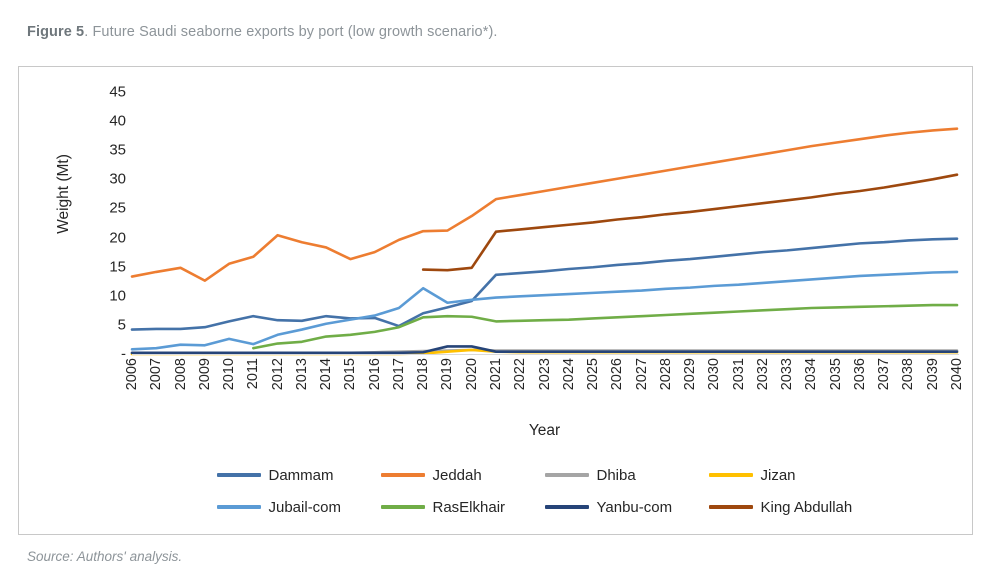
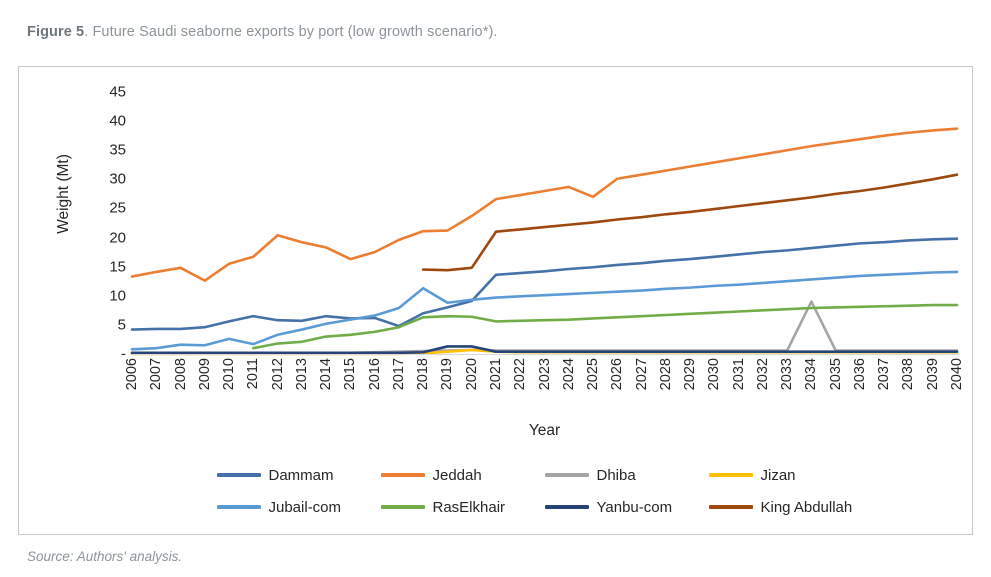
Jeddah/2025: 29 -> 27
Dhiba/2034: 1 -> 9
